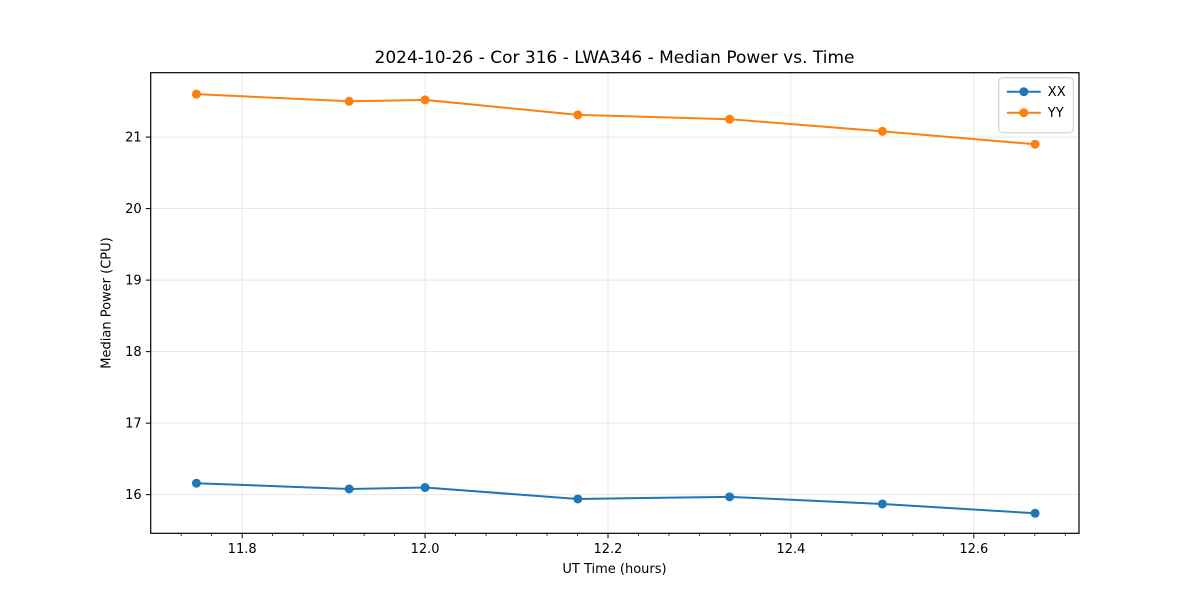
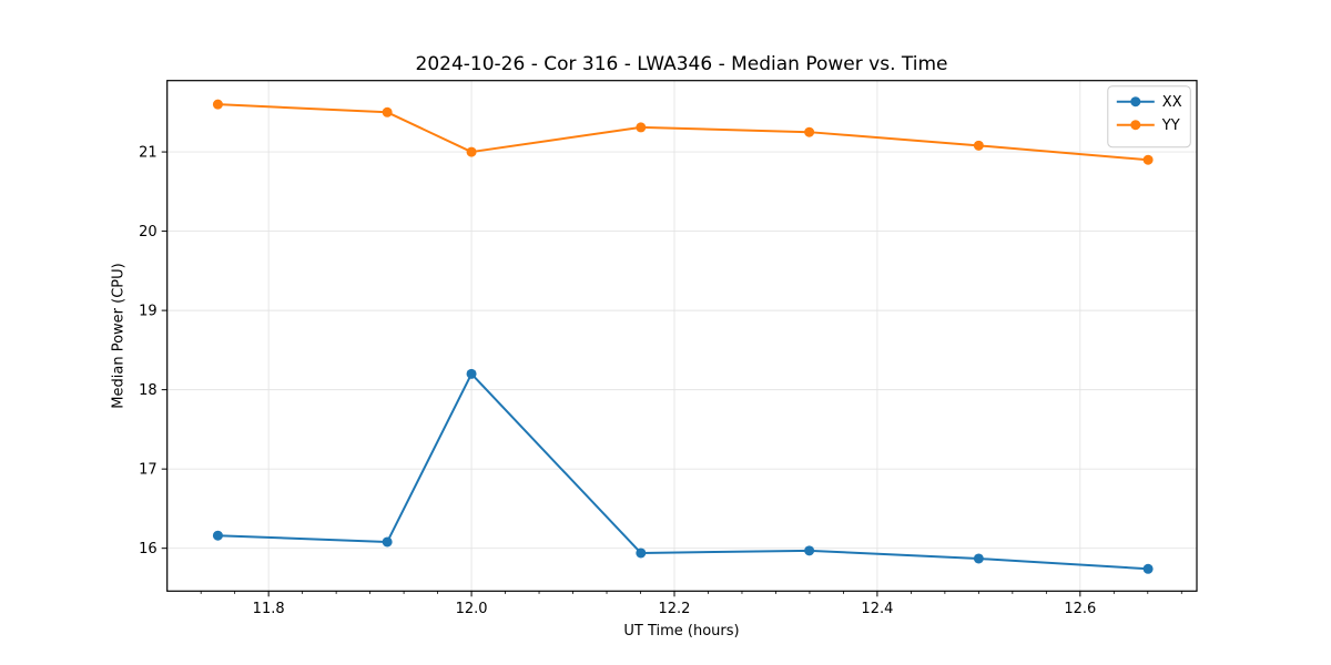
XX/12.0: 16.1 -> 18.2
YY/12.0: 21.5 -> 21.0
